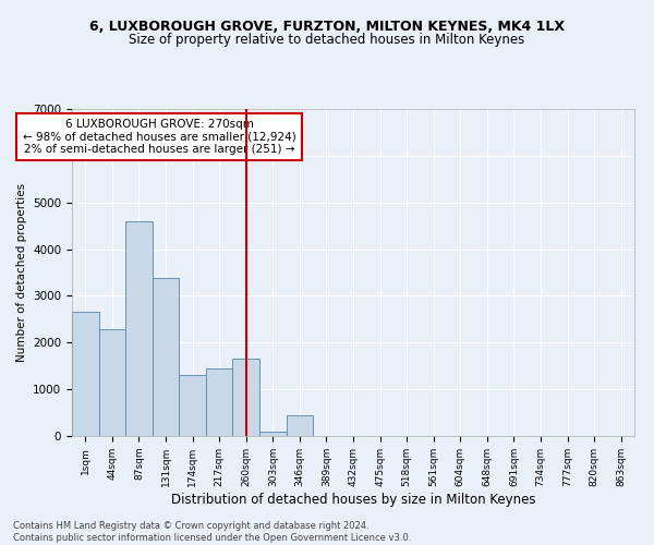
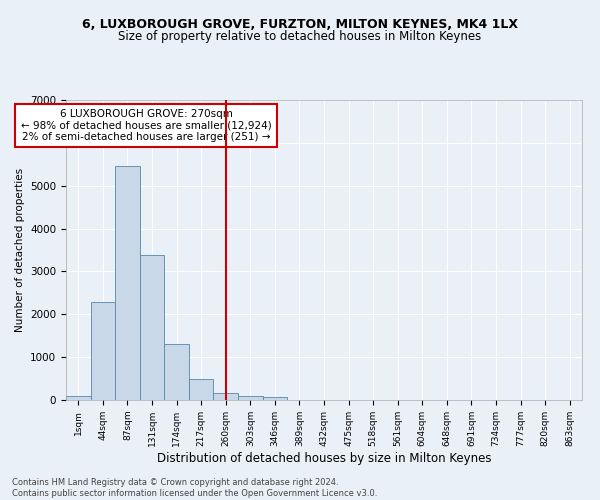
1sqm: 2650 -> 90
87sqm: 4600 -> 5460
217sqm: 1450 -> 490
260sqm: 1650 -> 170
346sqm: 450 -> 60
